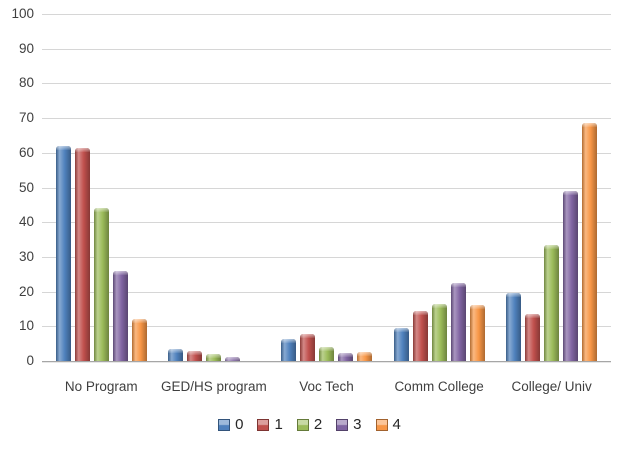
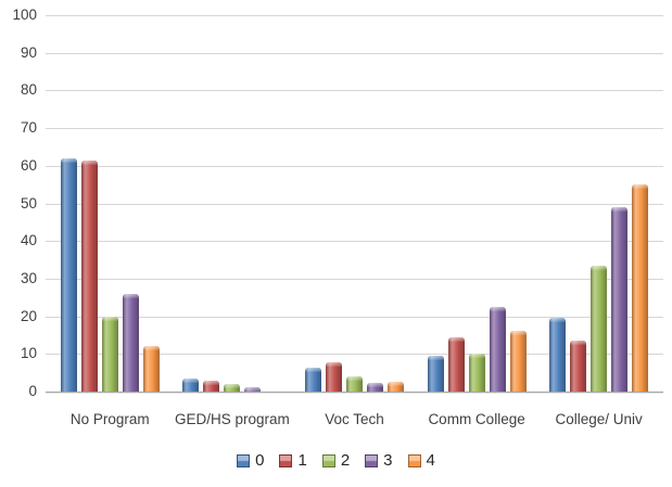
2/No Program: 44 -> 20
2/Comm College: 16 -> 10
4/College/ Univ: 68 -> 55
